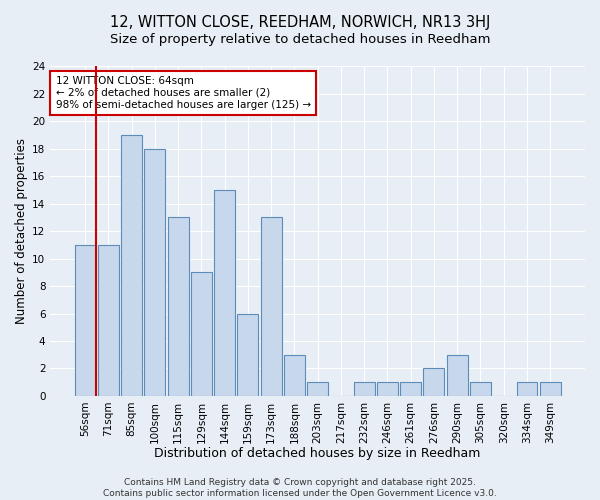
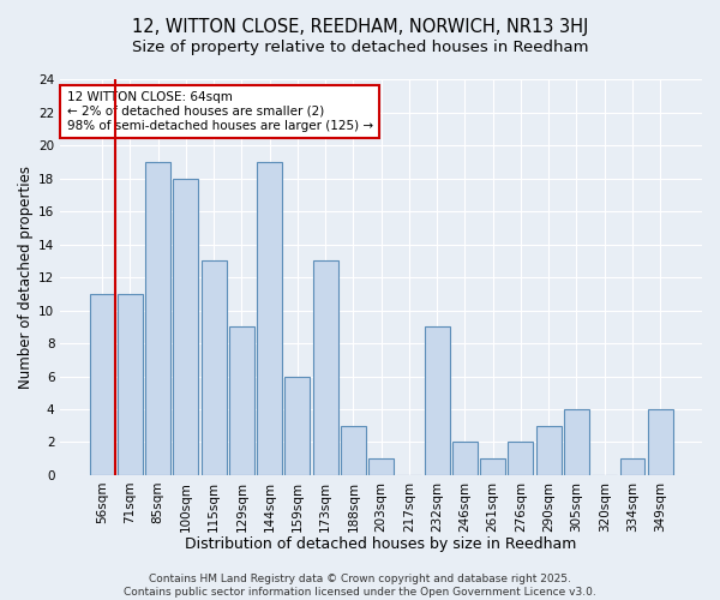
144sqm: 15 -> 19
232sqm: 1 -> 9
246sqm: 1 -> 2
305sqm: 1 -> 4
349sqm: 1 -> 4
